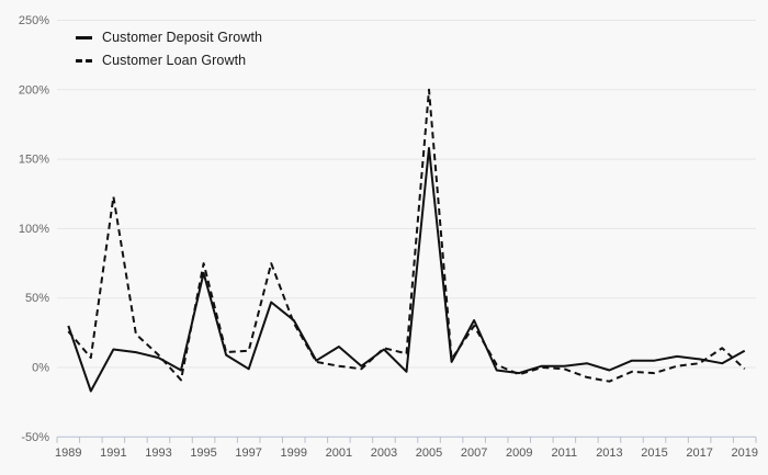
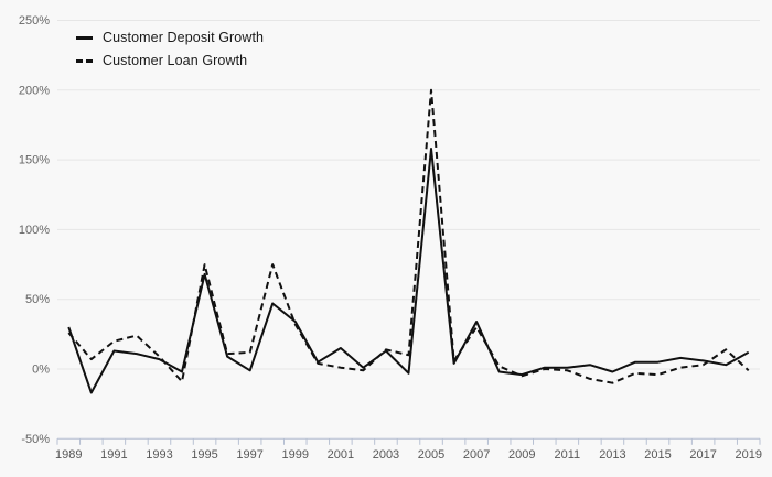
Customer Loan Growth/1991: 123% -> 20%
